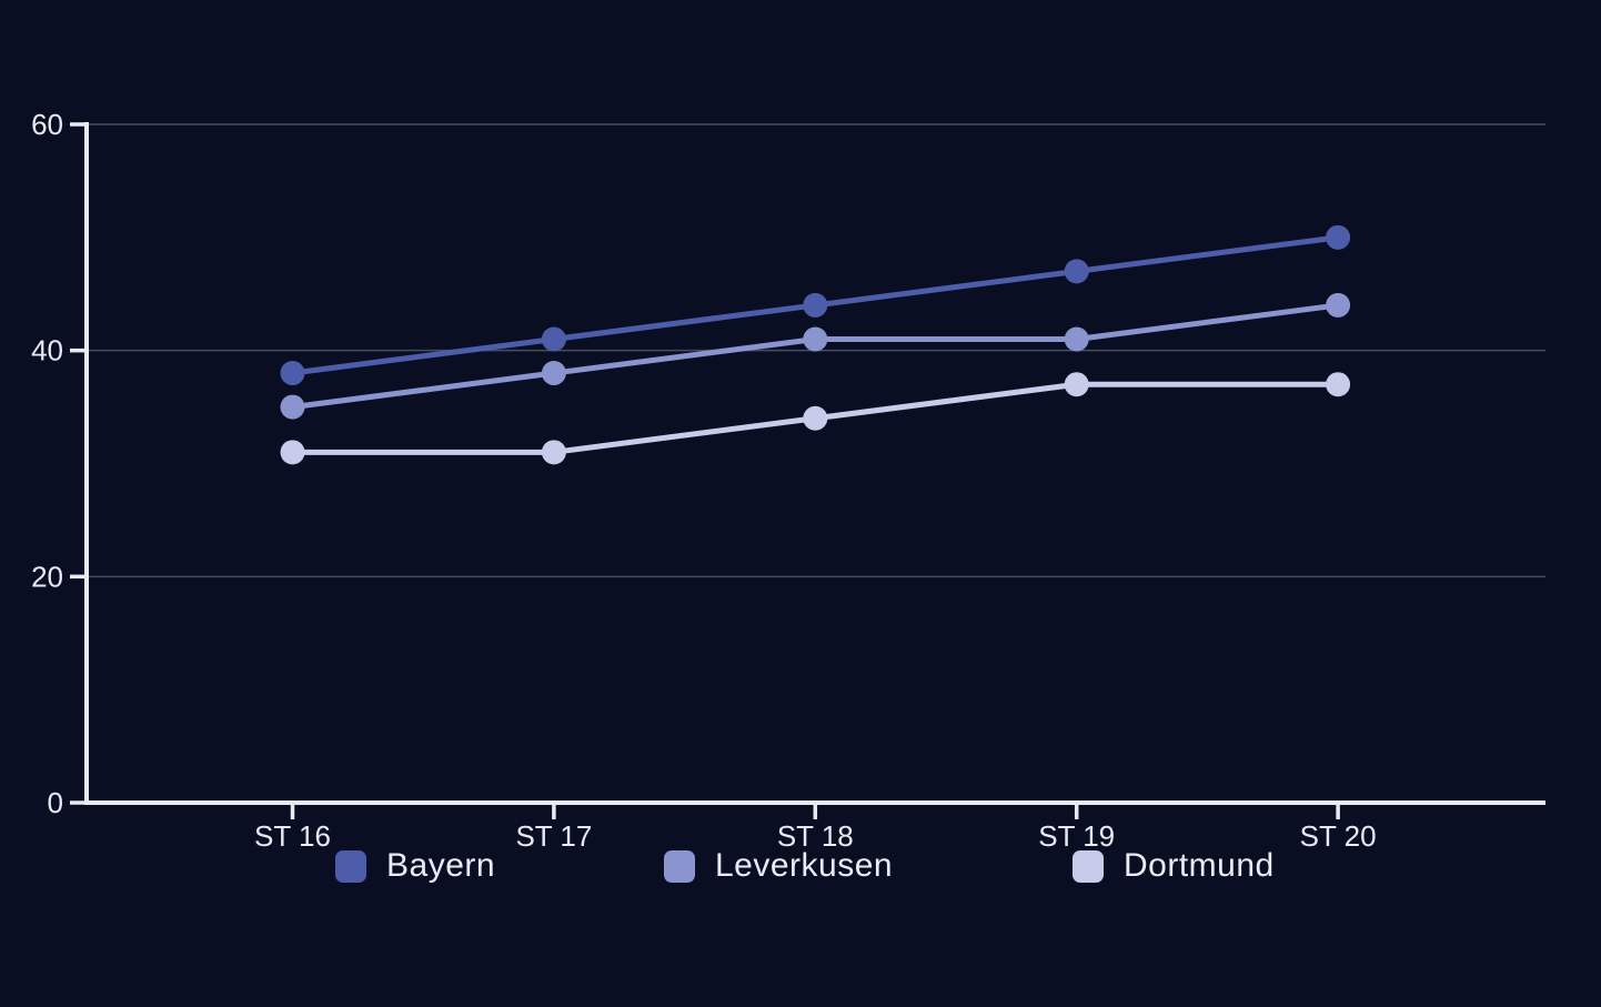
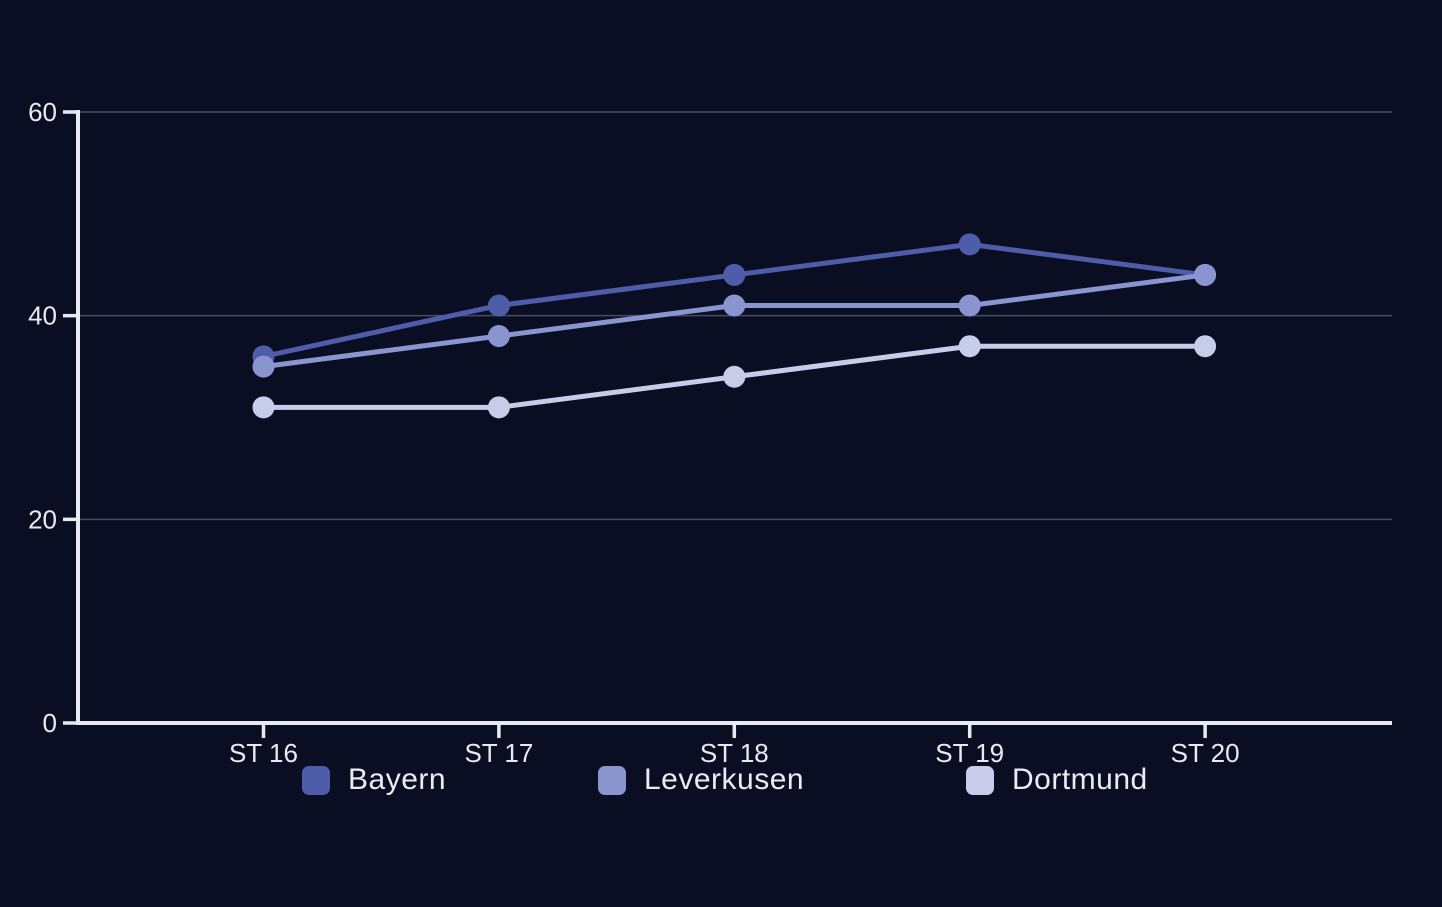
Bayern/ST 16: 38 -> 36
Bayern/ST 20: 50 -> 44
